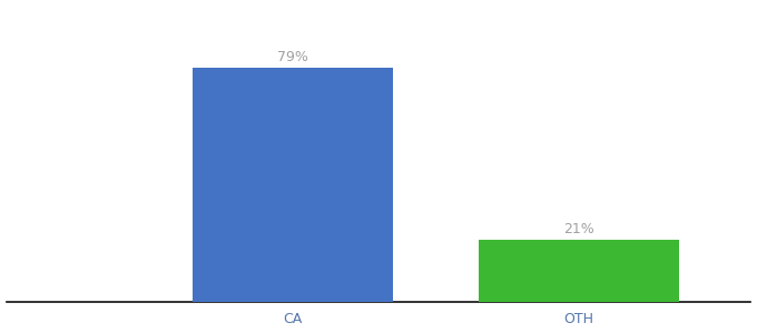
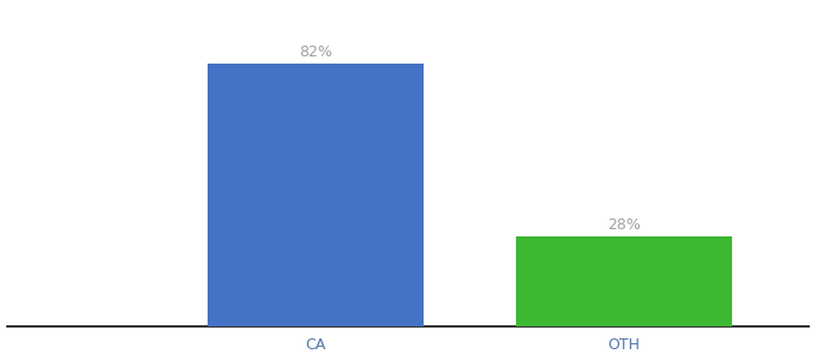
CA: 79% -> 82%
OTH: 21% -> 28%
